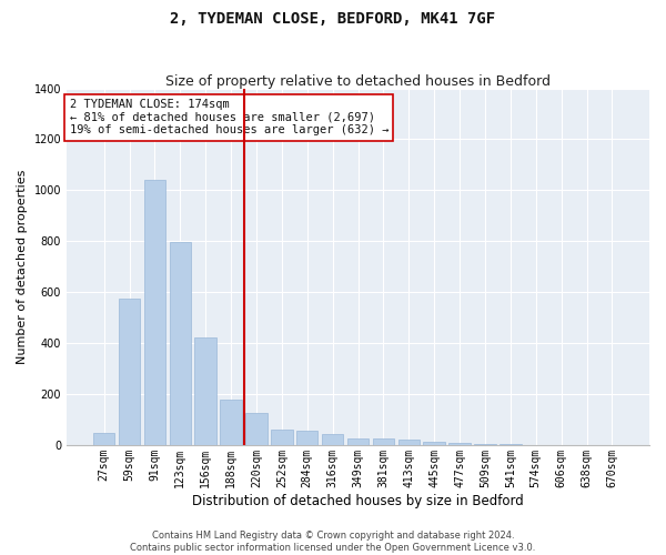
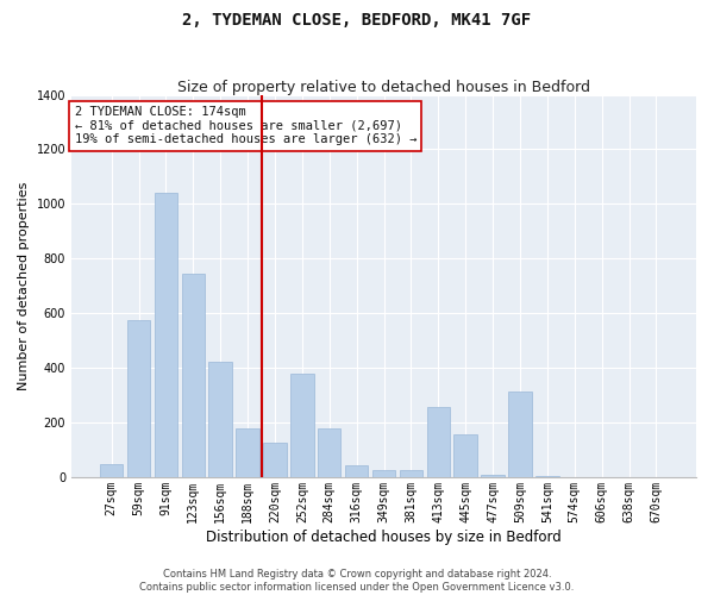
123sqm: 795 -> 745
252sqm: 60 -> 380
284sqm: 58 -> 180
413sqm: 20 -> 255
445sqm: 13 -> 155
509sqm: 3 -> 315
